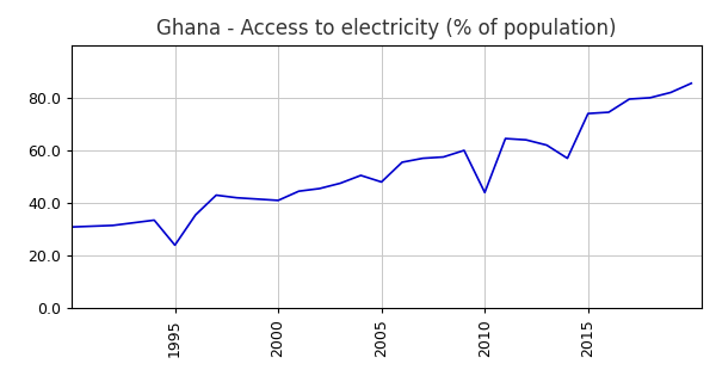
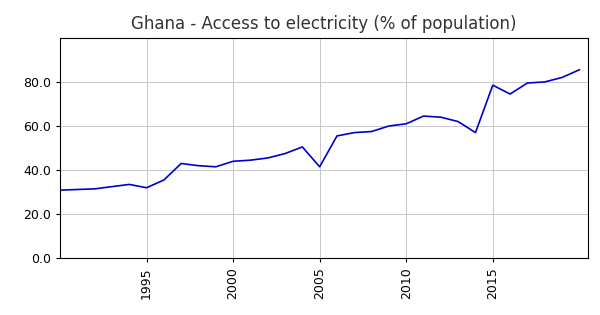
1995: 24.0 -> 32.0
2000: 41.0 -> 44.0
2005: 48.0 -> 41.5
2010: 44.0 -> 61.0
2015: 74.0 -> 78.5
